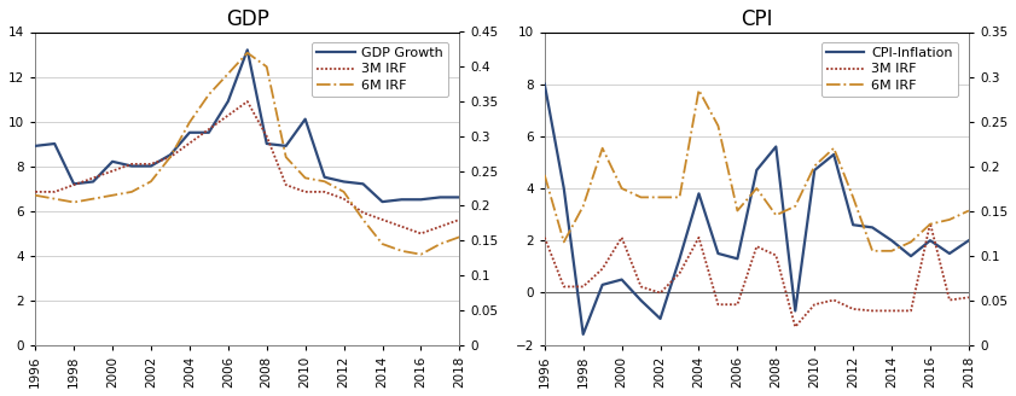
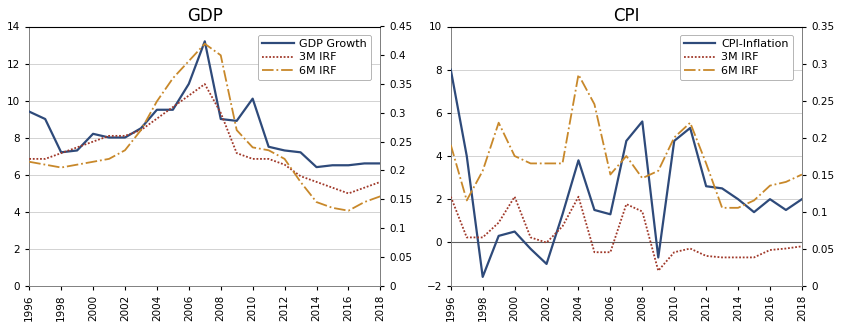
GDP/GDP Growth/1996: 8.9 -> 9.4
CPI/3M IRF/2016: 0.136 -> 0.048
